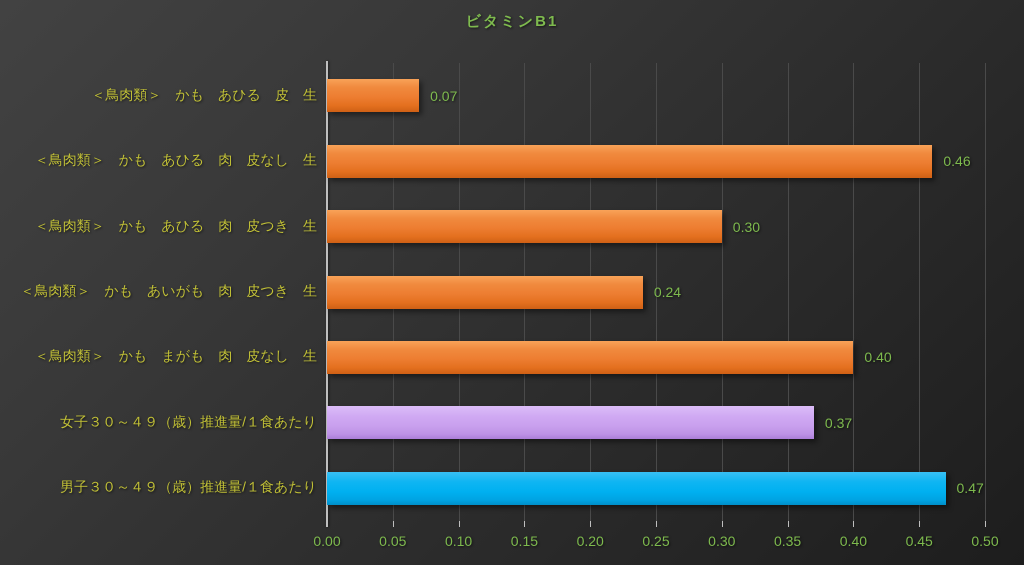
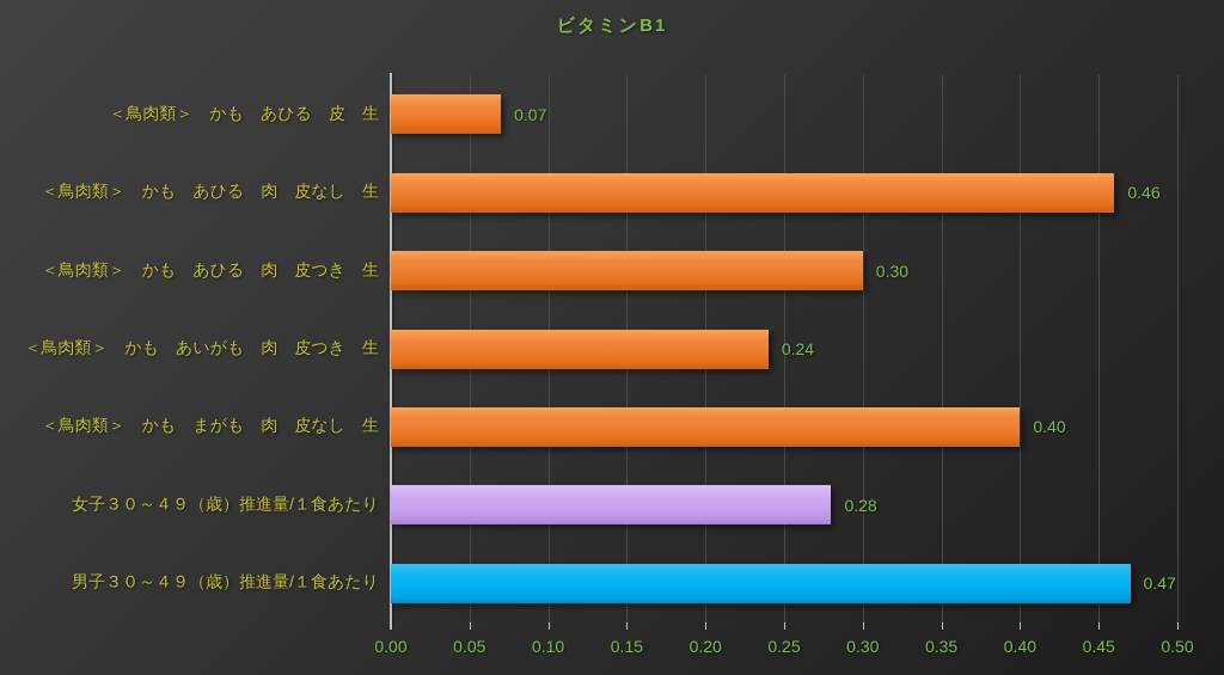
女子３０～４９（歳）推進量/１食あたり: 0.37 -> 0.28
